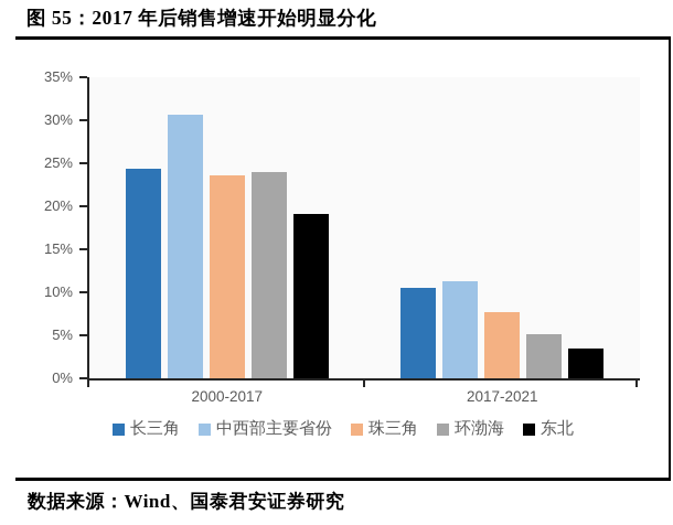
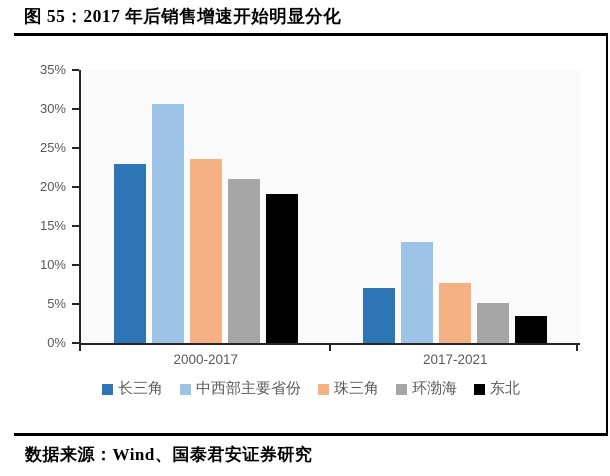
长三角/2000-2017: 24% -> 23%
环渤海/2000-2017: 24% -> 21%
长三角/2017-2021: 10% -> 7%
中西部主要省份/2017-2021: 11% -> 13%
